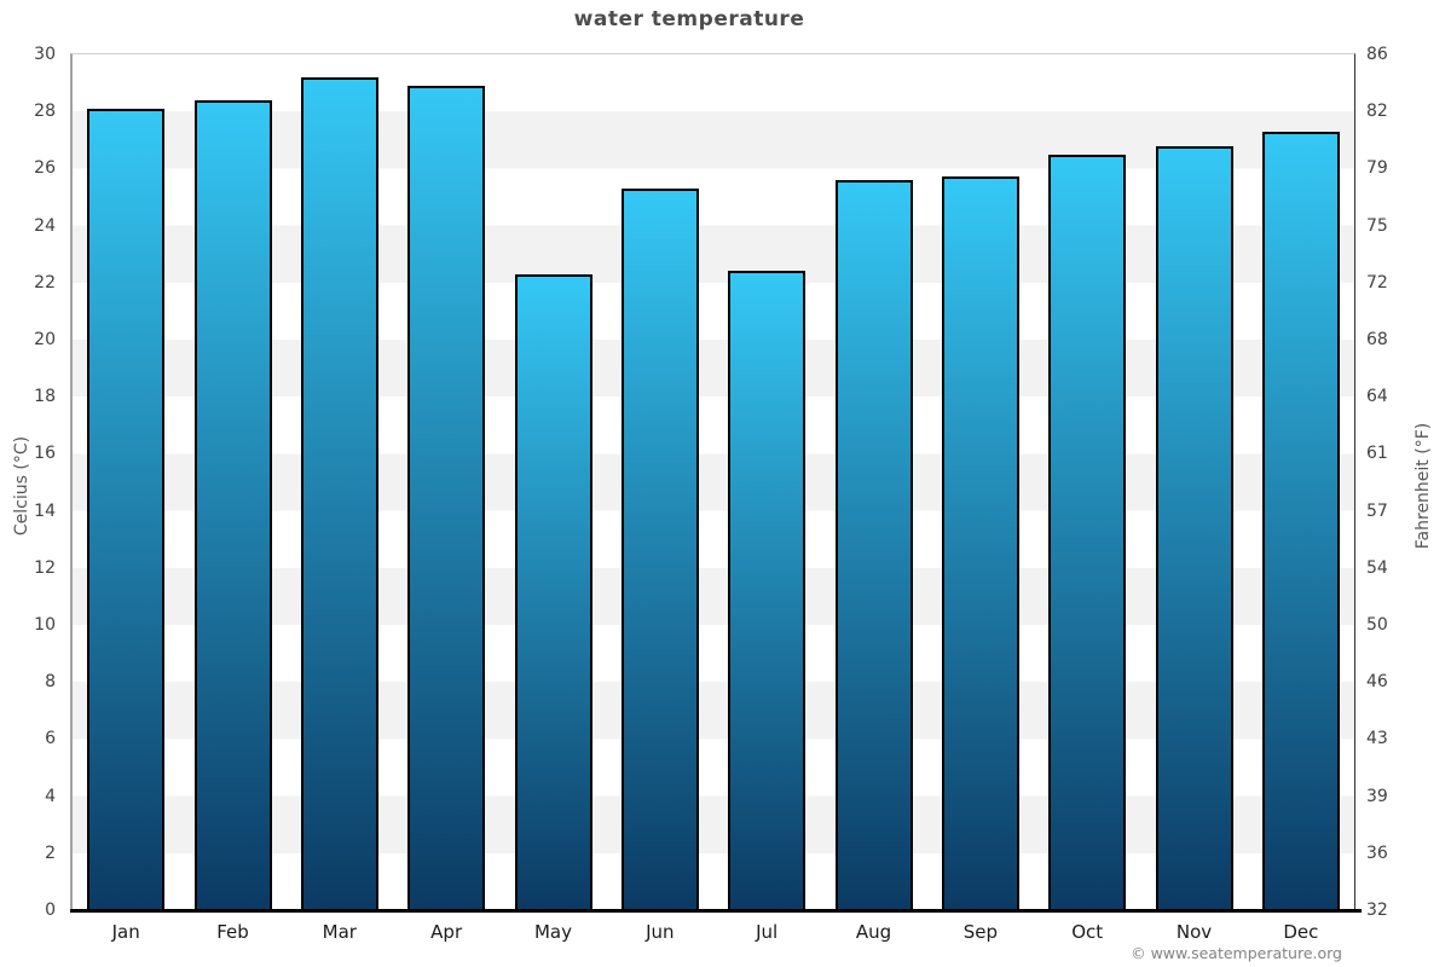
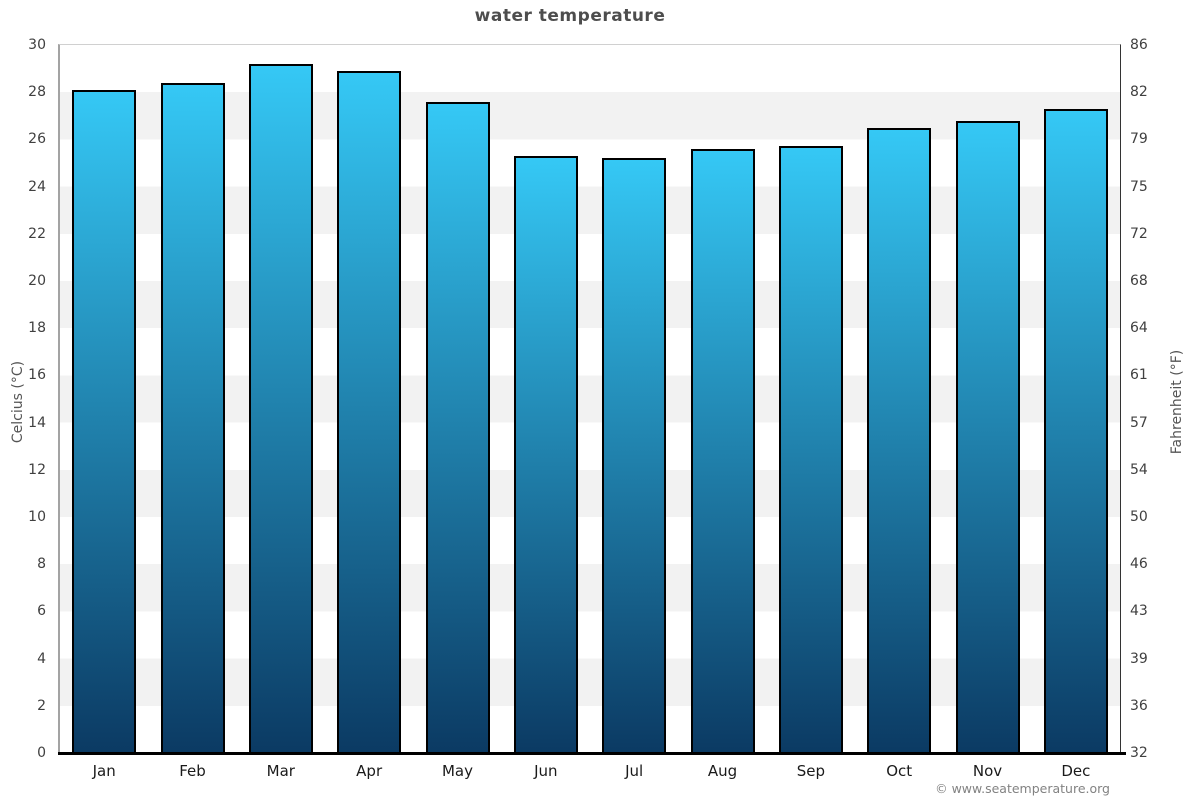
May: 22.3 -> 27.6
Jul: 22.4 -> 25.2
